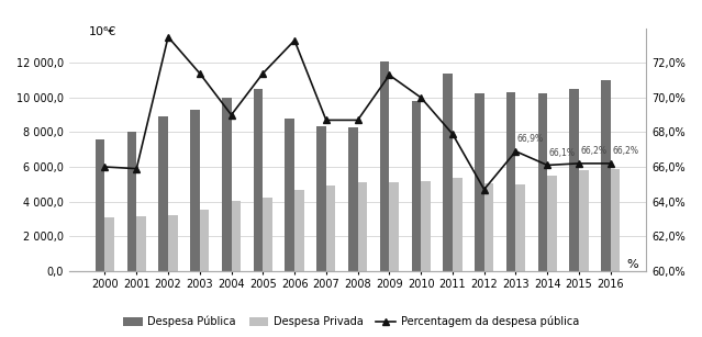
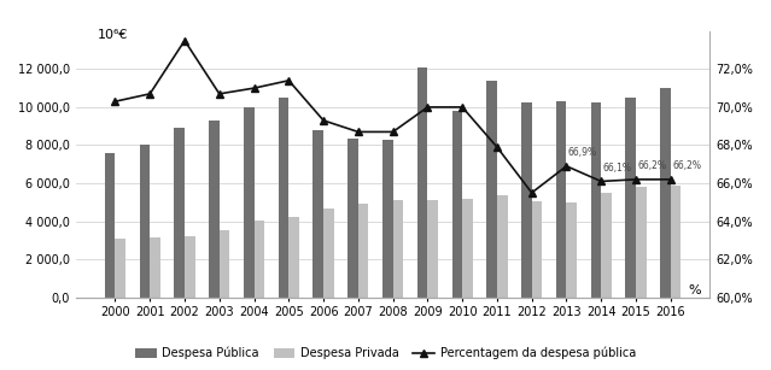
Percentagem da despesa pública/2000: 66,0% -> 70,3%
Percentagem da despesa pública/2001: 65,9% -> 70,7%
Percentagem da despesa pública/2003: 71,4% -> 70,7%
Percentagem da despesa pública/2004: 69,0% -> 71,0%
Percentagem da despesa pública/2006: 73,3% -> 69,3%
Percentagem da despesa pública/2009: 71,3% -> 70,0%
Percentagem da despesa pública/2012: 64,7% -> 65,5%
